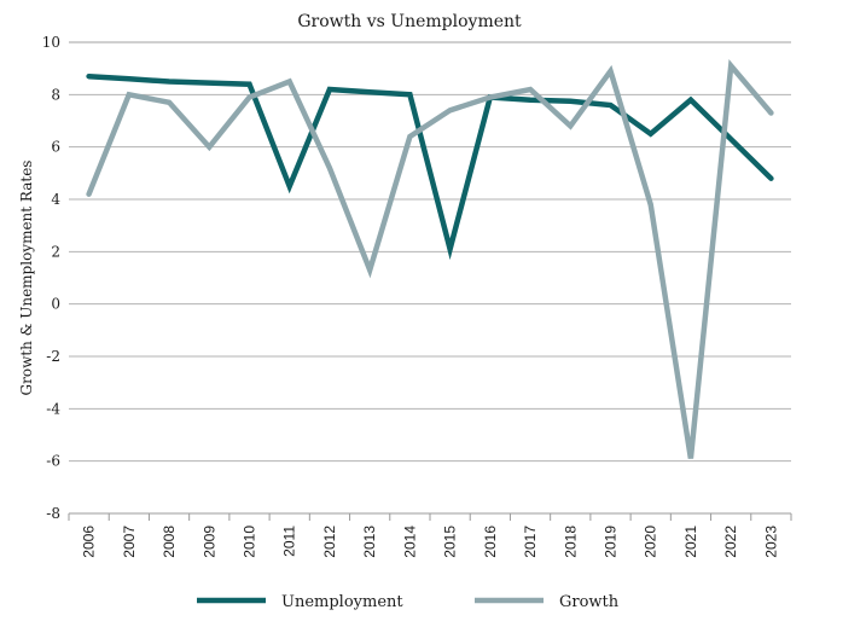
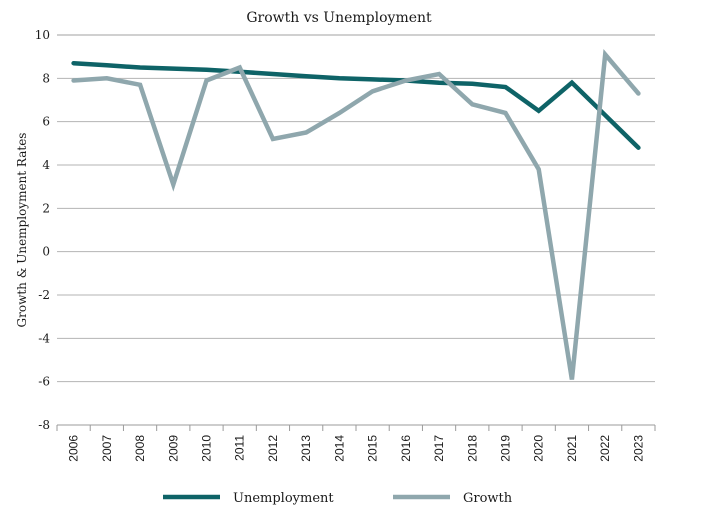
Growth/2006: 4.2 -> 7.9
Growth/2009: 6.0 -> 3.1
Unemployment/2011: 4.5 -> 8.3
Growth/2013: 1.3 -> 5.5
Unemployment/2015: 2.1 -> 8.0
Growth/2019: 8.9 -> 6.4
